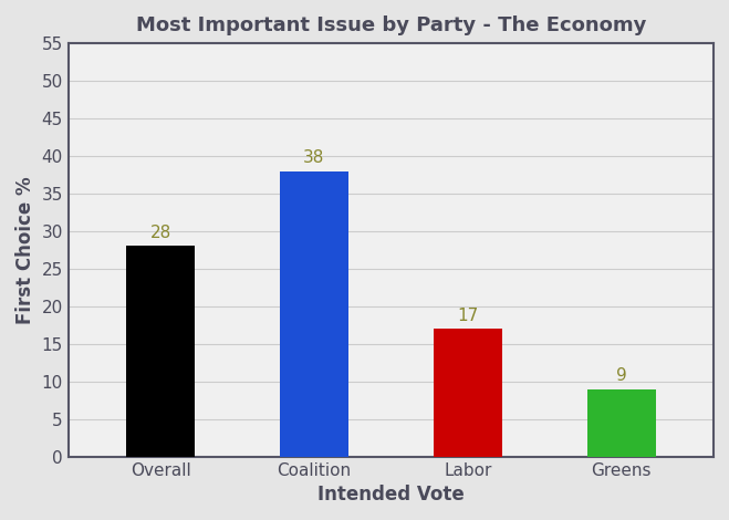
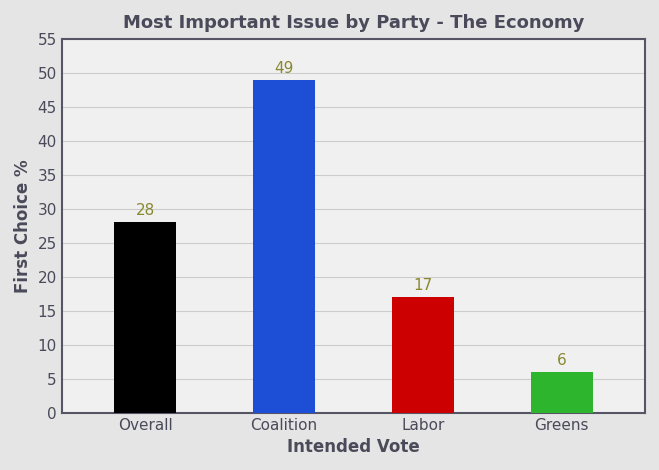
Coalition: 38 -> 49
Greens: 9 -> 6
